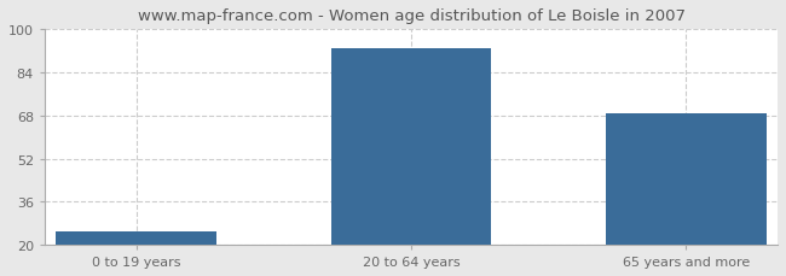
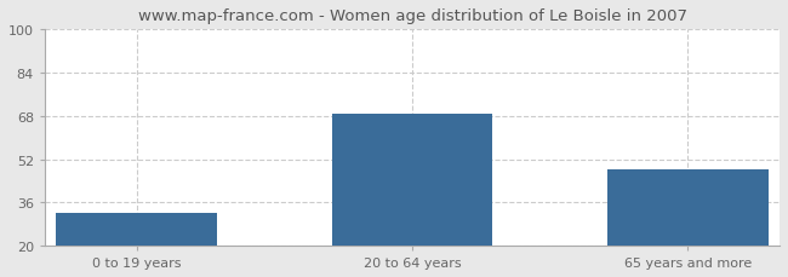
0 to 19 years: 25 -> 32
20 to 64 years: 93 -> 69
65 years and more: 69 -> 48
